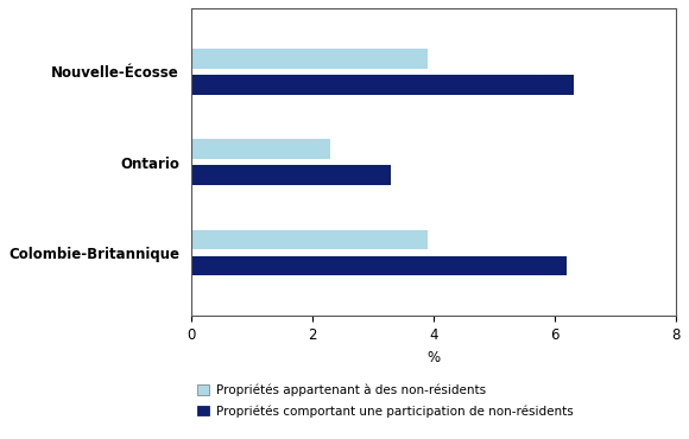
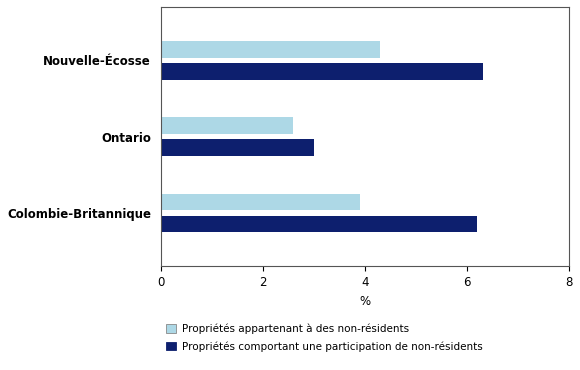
Propriétés appartenant à des non-résidents/Nouvelle-Écosse: 3.9 -> 4.3
Propriétés appartenant à des non-résidents/Ontario: 2.3 -> 2.6
Propriétés comportant une participation de non-résidents/Ontario: 3.3 -> 3.0
